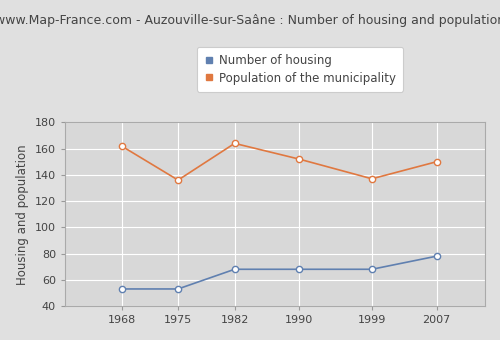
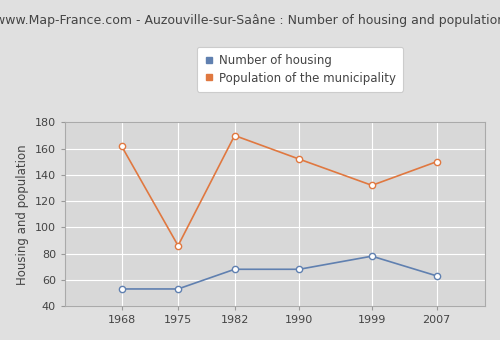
Population of the municipality/1975: 136 -> 86
Population of the municipality/1982: 164 -> 170
Number of housing/1999: 68 -> 78
Population of the municipality/1999: 137 -> 132
Number of housing/2007: 78 -> 63
